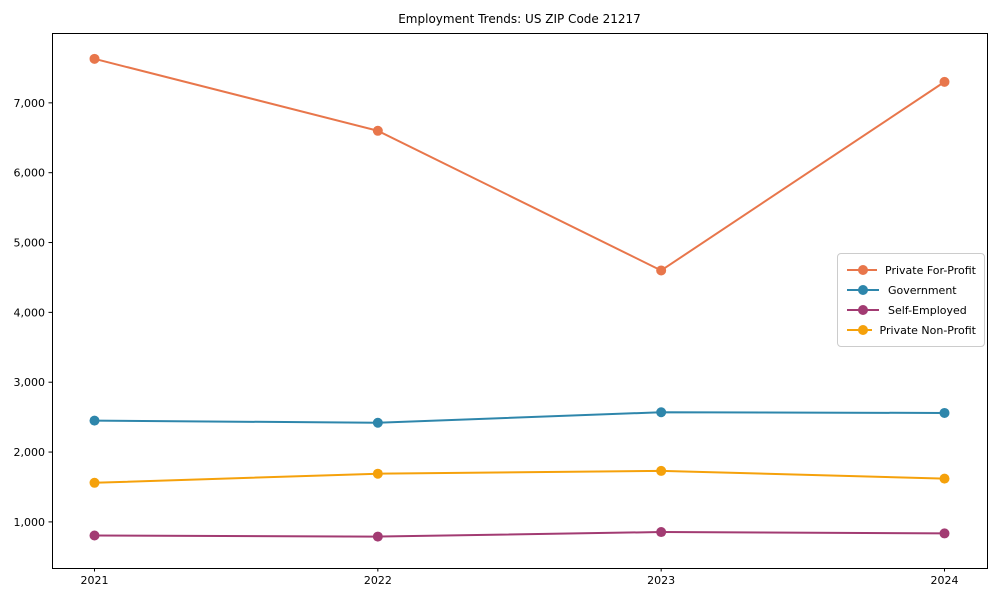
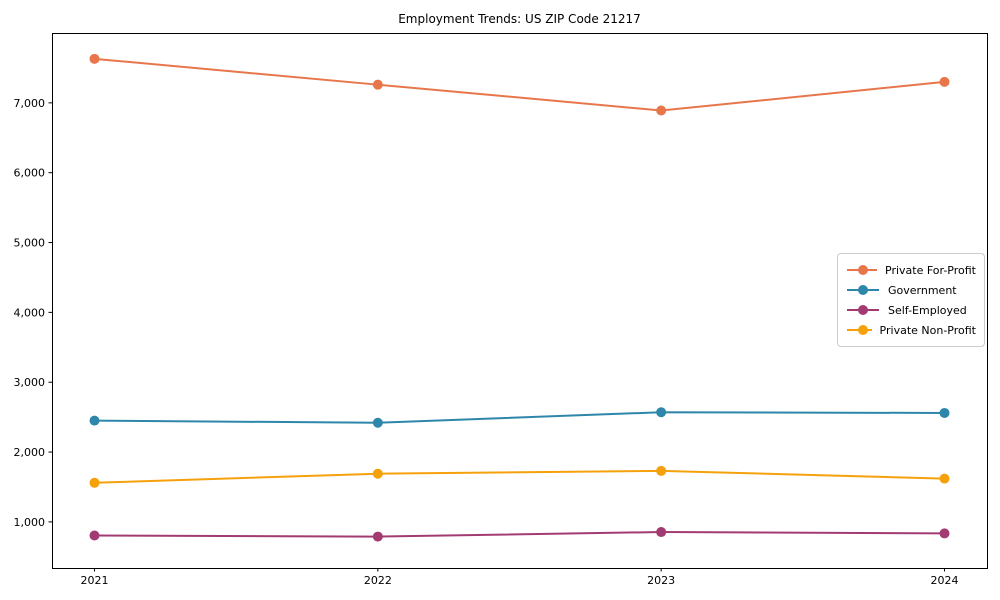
Private For-Profit/2022: 6600 -> 7300
Private For-Profit/2023: 4600 -> 6900
